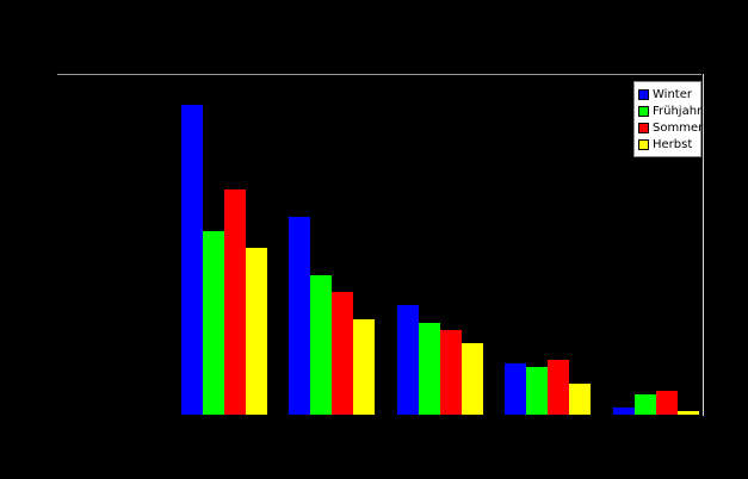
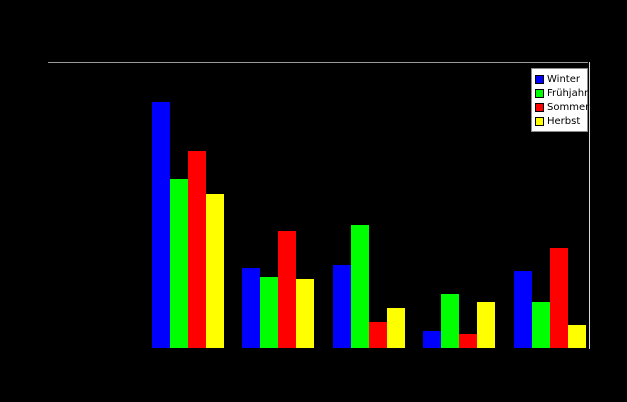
Winter/1: 91 -> 86
Frühjahr/1: 54 -> 59
Sommer/1: 66 -> 69
Herbst/1: 49 -> 54
Winter/2: 58 -> 28
Frühjahr/2: 41 -> 25
Sommer/2: 36 -> 41
Herbst/2: 28 -> 24
Winter/3: 32 -> 29
Frühjahr/3: 27 -> 43
Sommer/3: 25 -> 9
Herbst/3: 21 -> 14
Winter/4: 15 -> 6
Frühjahr/4: 14 -> 19
Sommer/4: 16 -> 5
Herbst/4: 9 -> 16
Winter/5: 2 -> 27
Frühjahr/5: 6 -> 16
Sommer/5: 7 -> 35
Herbst/5: 1 -> 8
